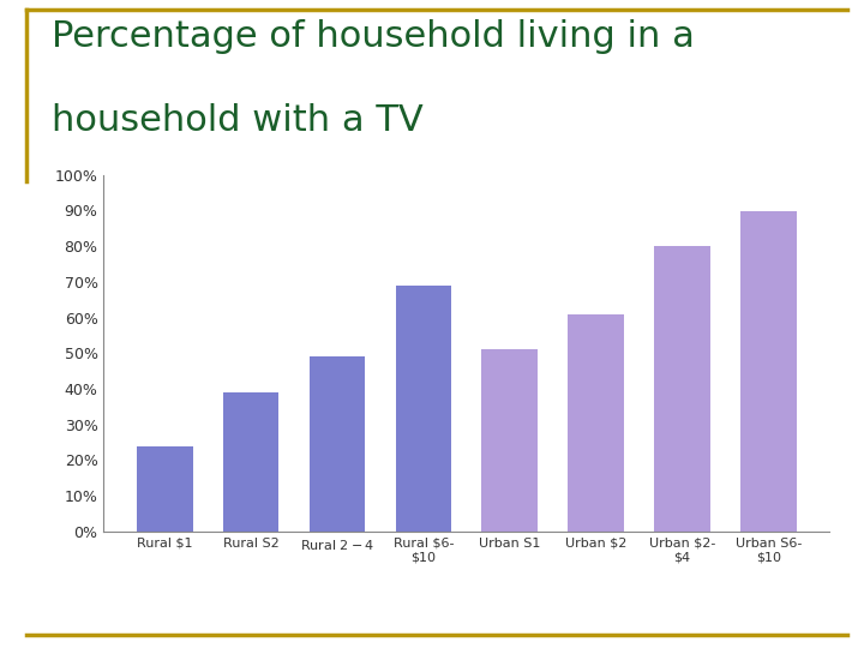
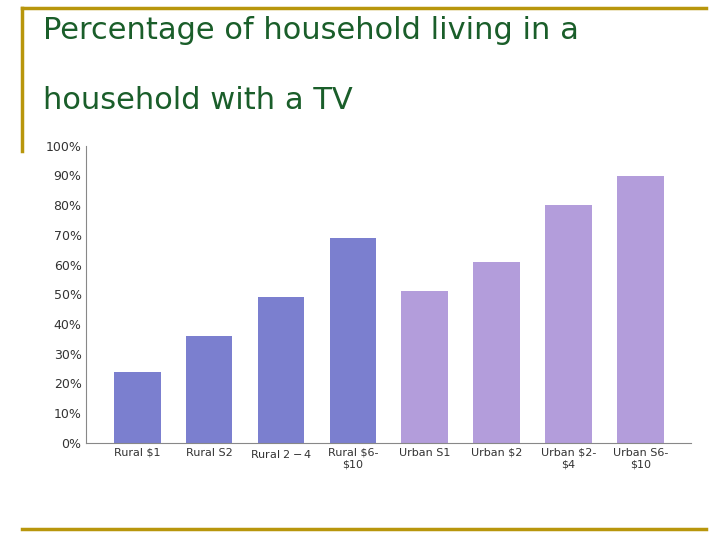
Rural S2: 39% -> 36%
